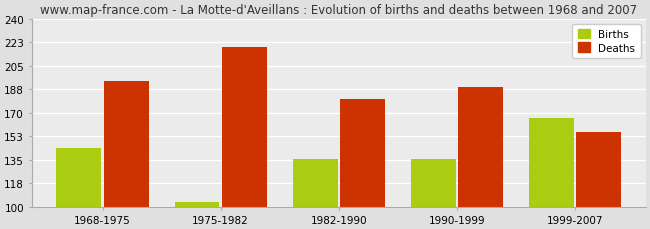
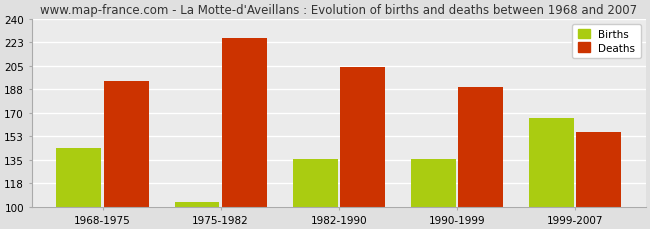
Deaths/1975-1982: 219 -> 226
Deaths/1982-1990: 180 -> 204
